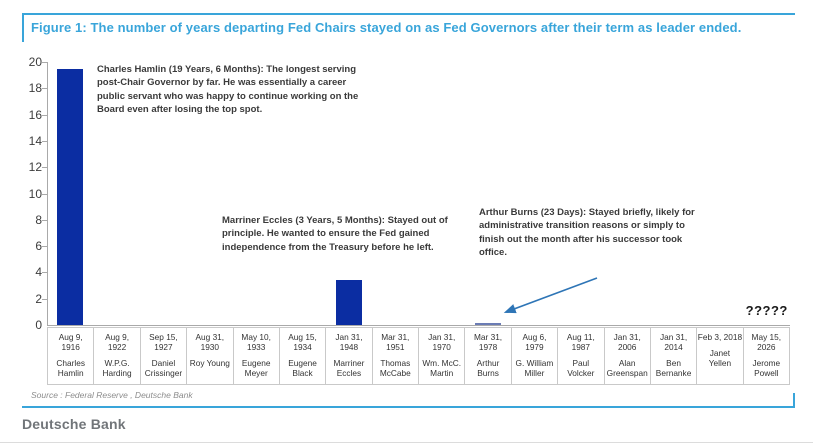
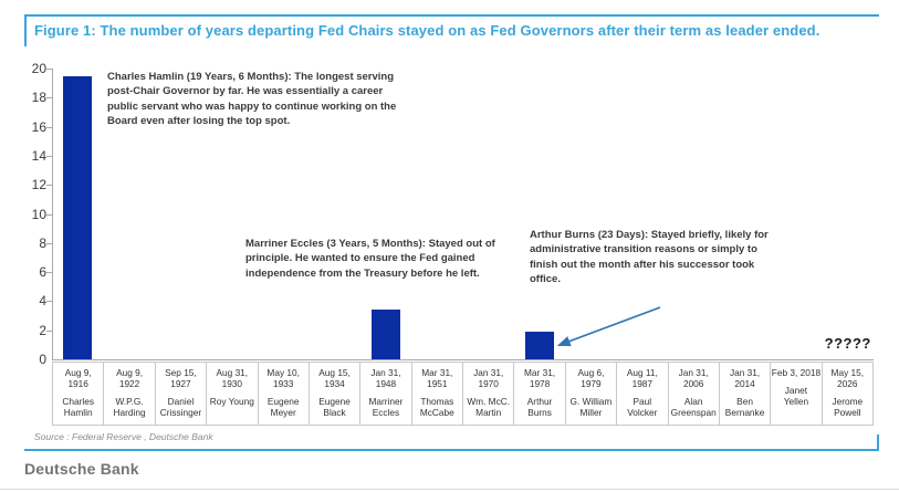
Mar 31, 1978: 0.1 -> 1.9
